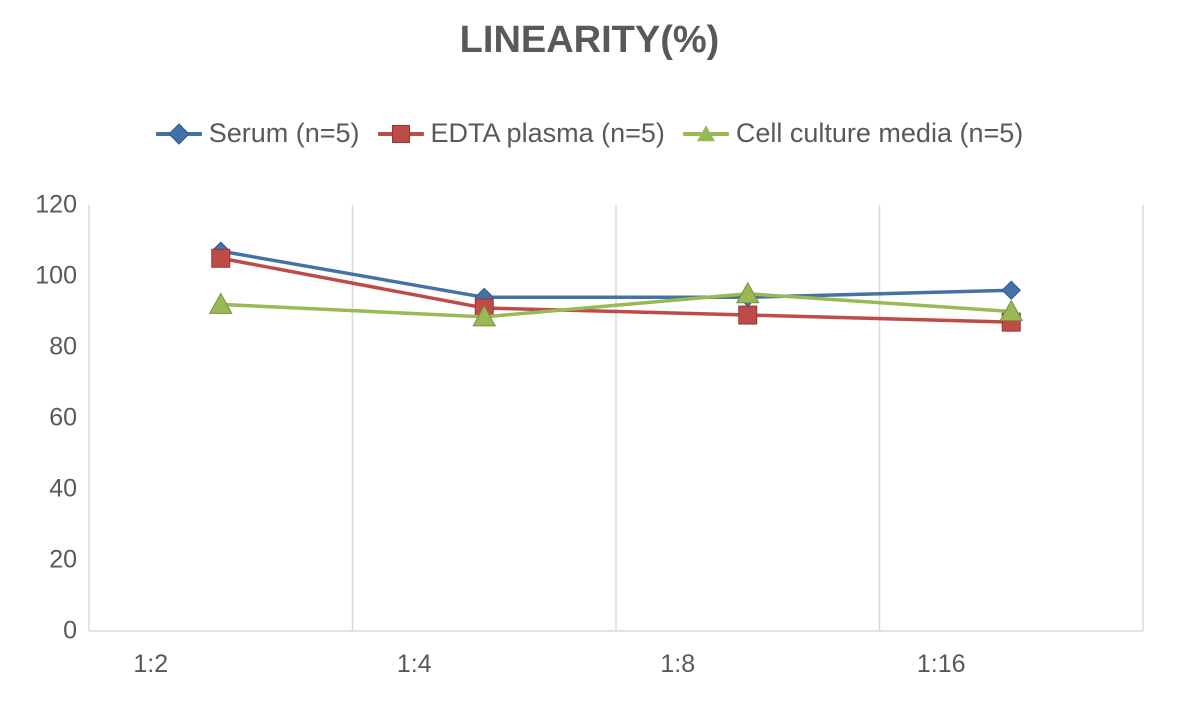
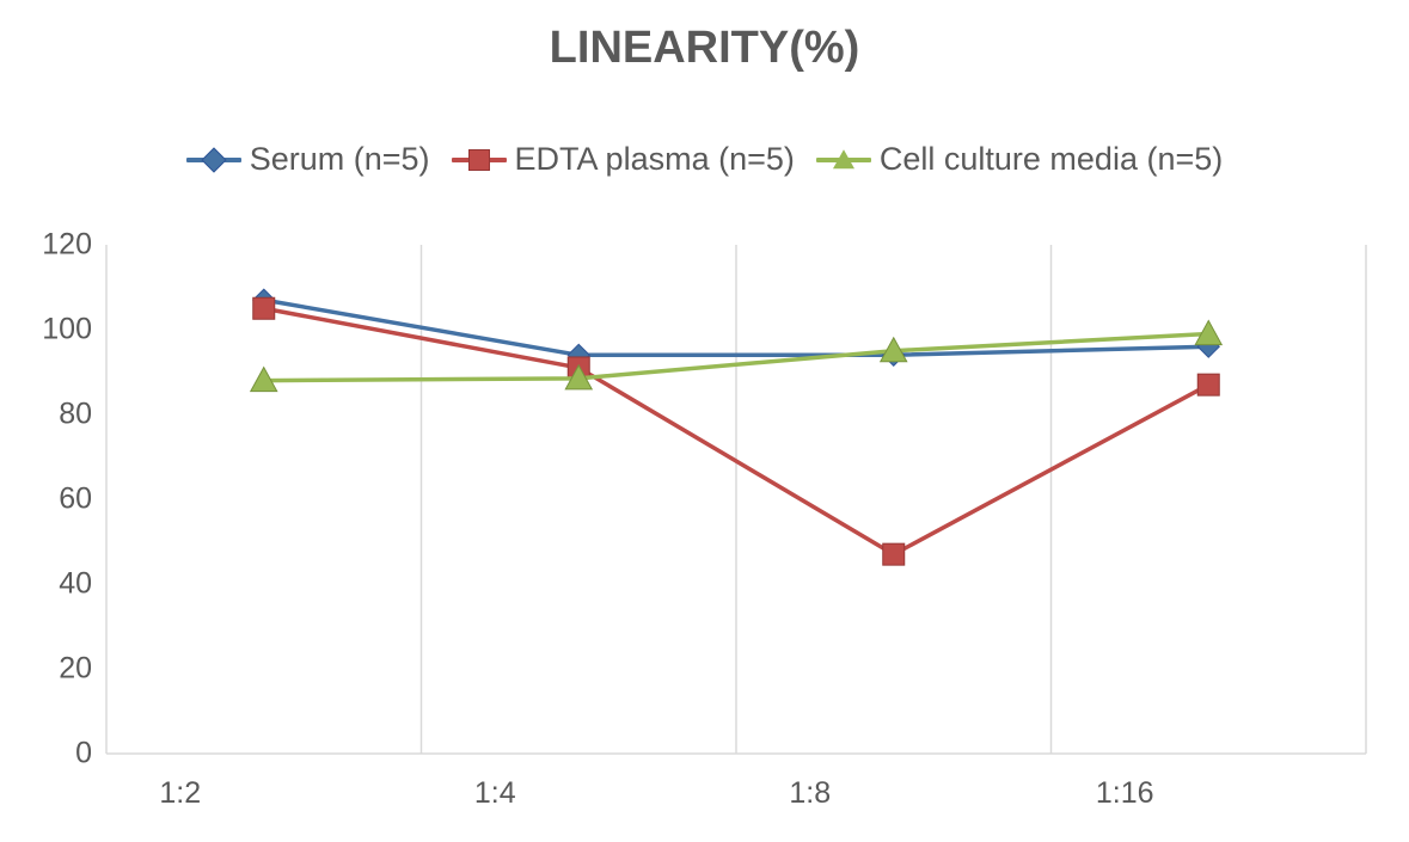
Cell culture media (n=5)/1:2: 92 -> 88
EDTA plasma (n=5)/1:8: 89 -> 47
Cell culture media (n=5)/1:16: 90 -> 99
